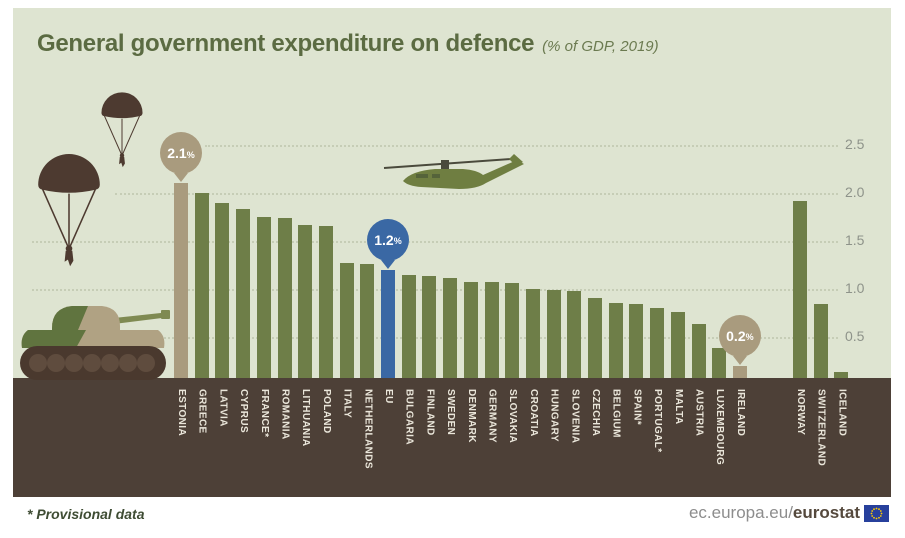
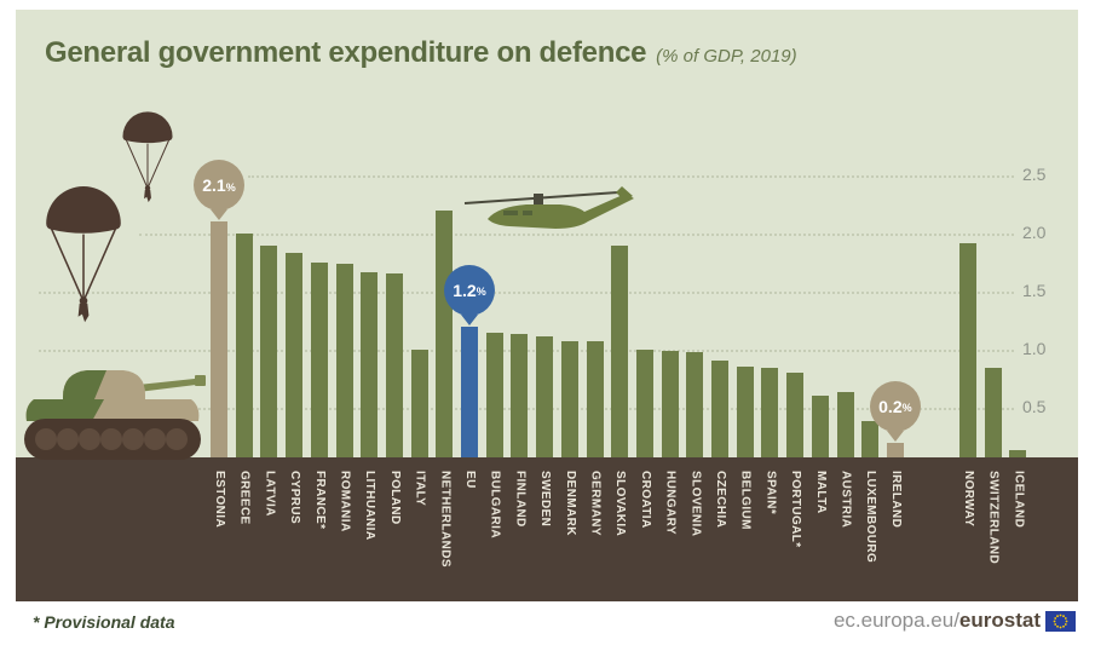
ITALY: 1.3 -> 1.0
NETHERLANDS: 1.3 -> 2.2
SLOVAKIA: 1.1 -> 1.9
MALTA: 0.8 -> 0.6
